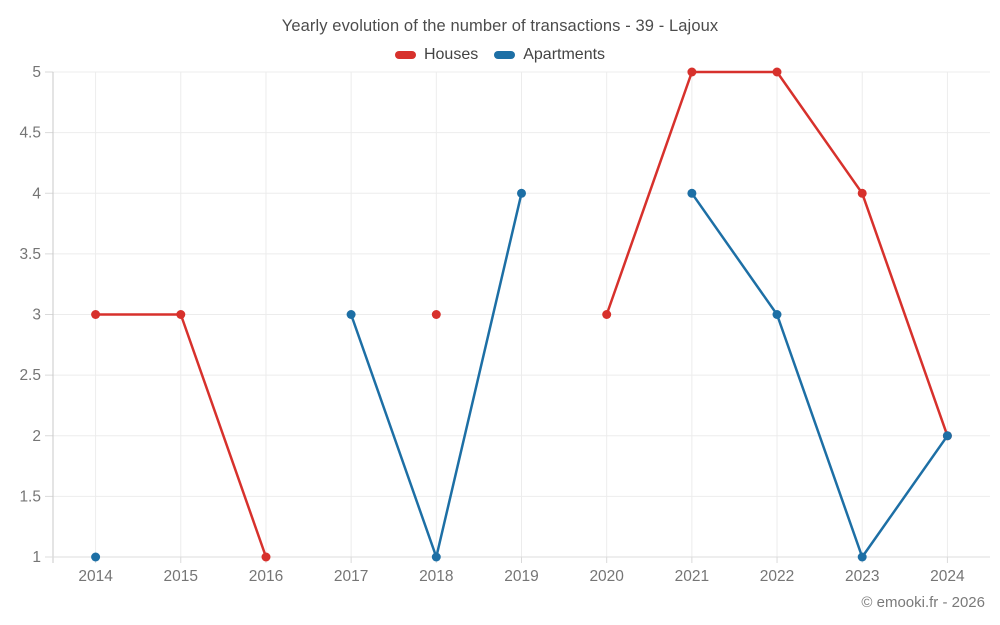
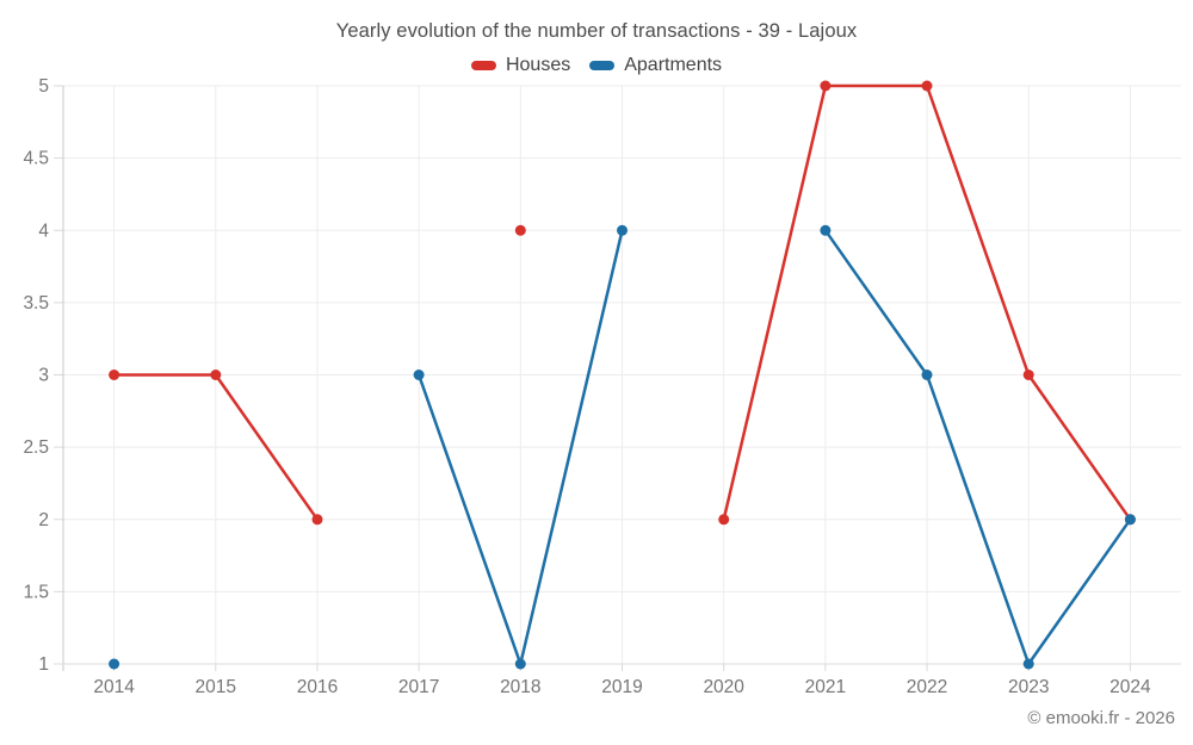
Houses/2016: 1 -> 2
Houses/2018: 3 -> 4
Houses/2020: 3 -> 2
Houses/2023: 4 -> 3
